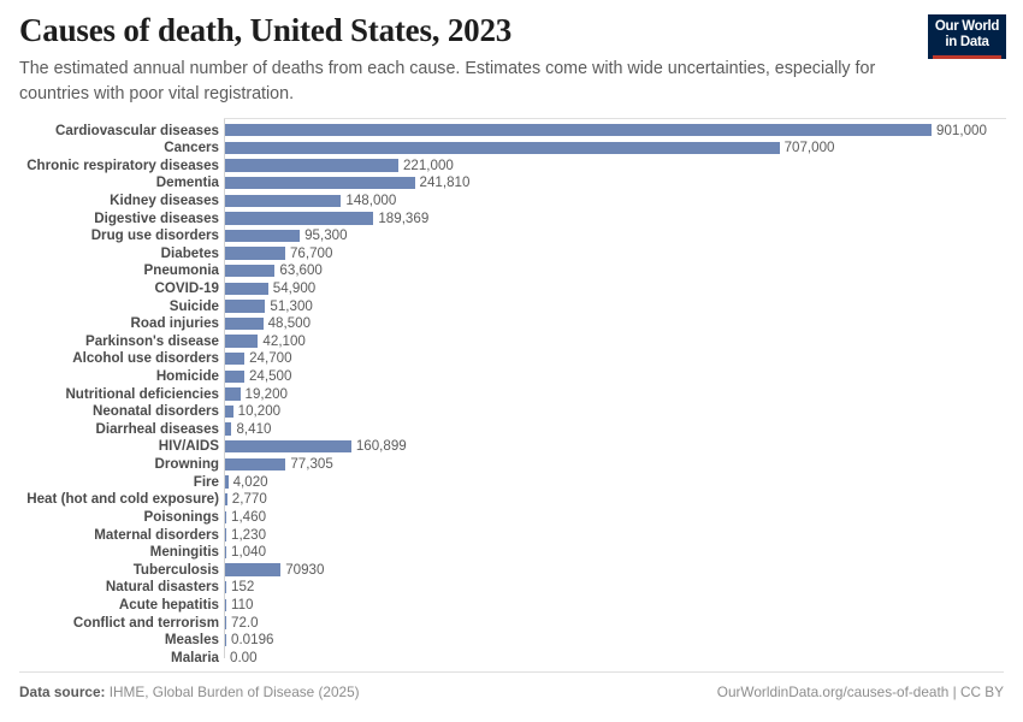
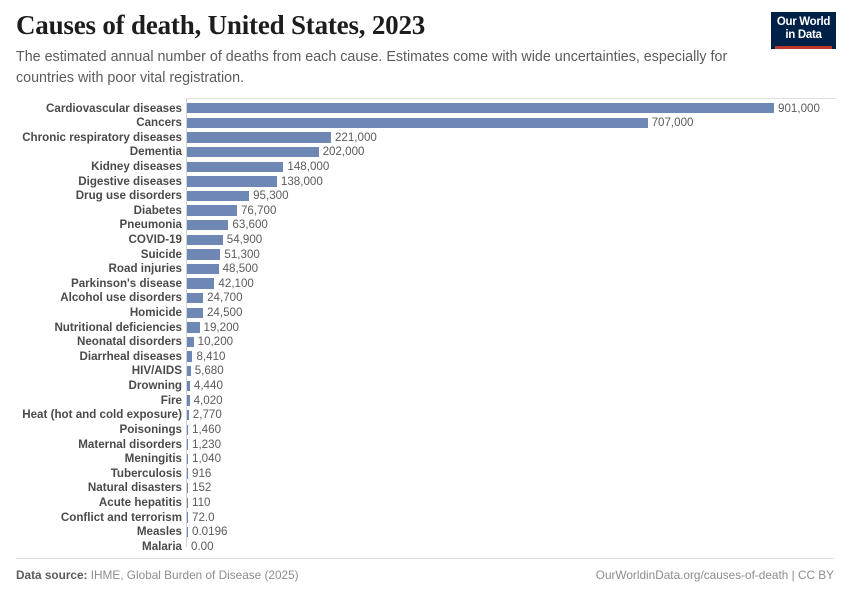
Dementia: 241,810 -> 202,000
Digestive diseases: 189,369 -> 138,000
HIV/AIDS: 160,899 -> 5,680
Drowning: 77,305 -> 4,440
Tuberculosis: 70930 -> 916
